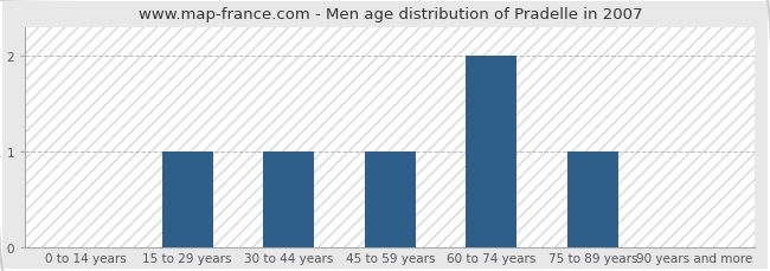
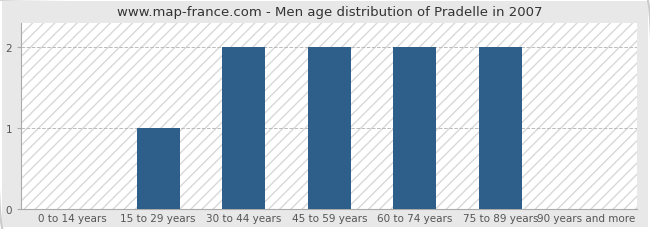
30 to 44 years: 1 -> 2
45 to 59 years: 1 -> 2
75 to 89 years: 1 -> 2
